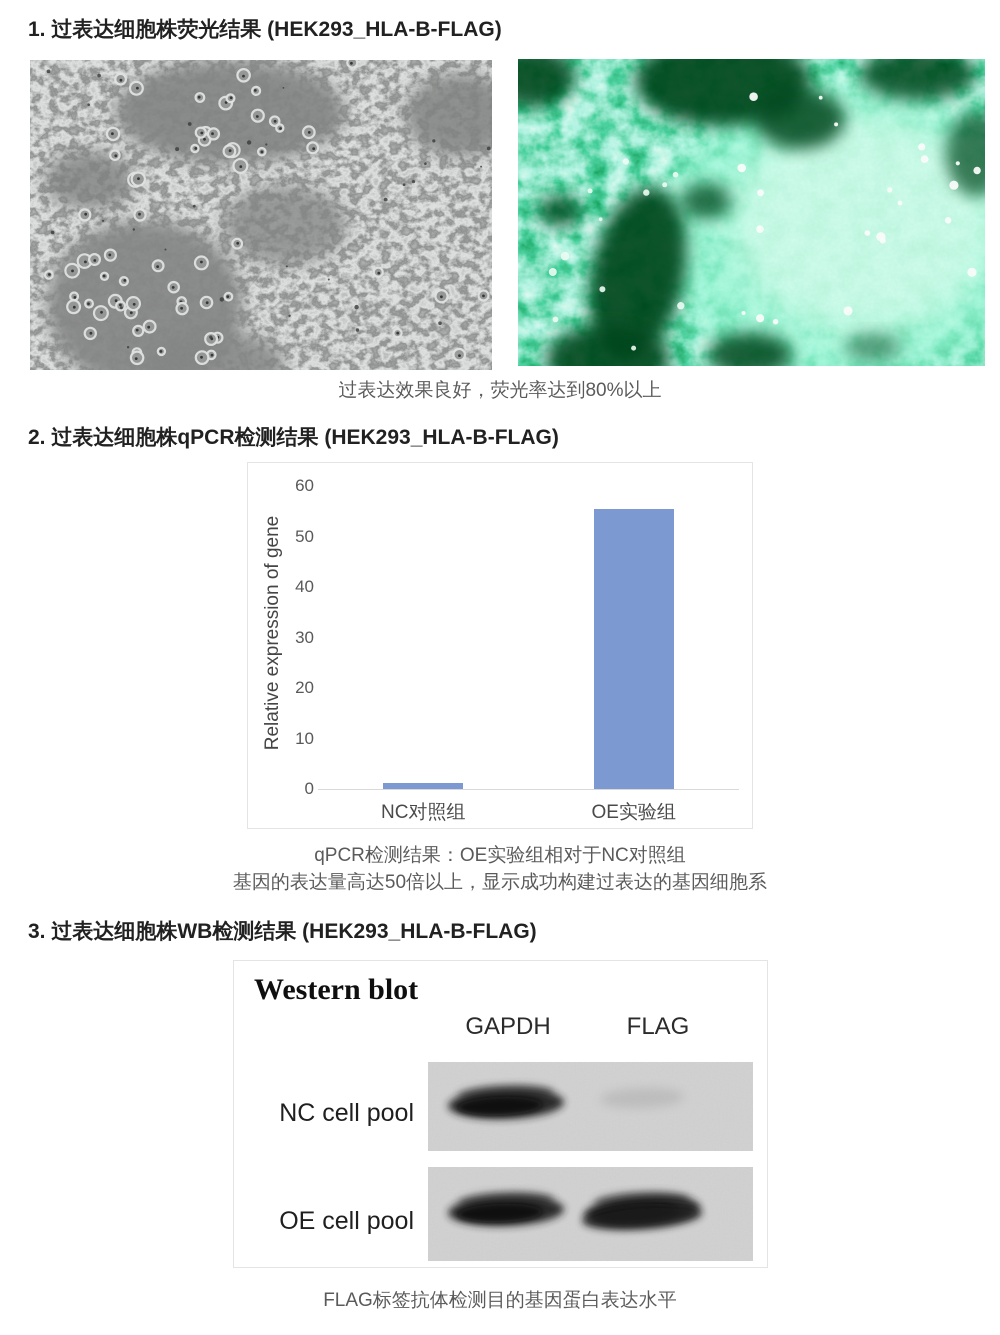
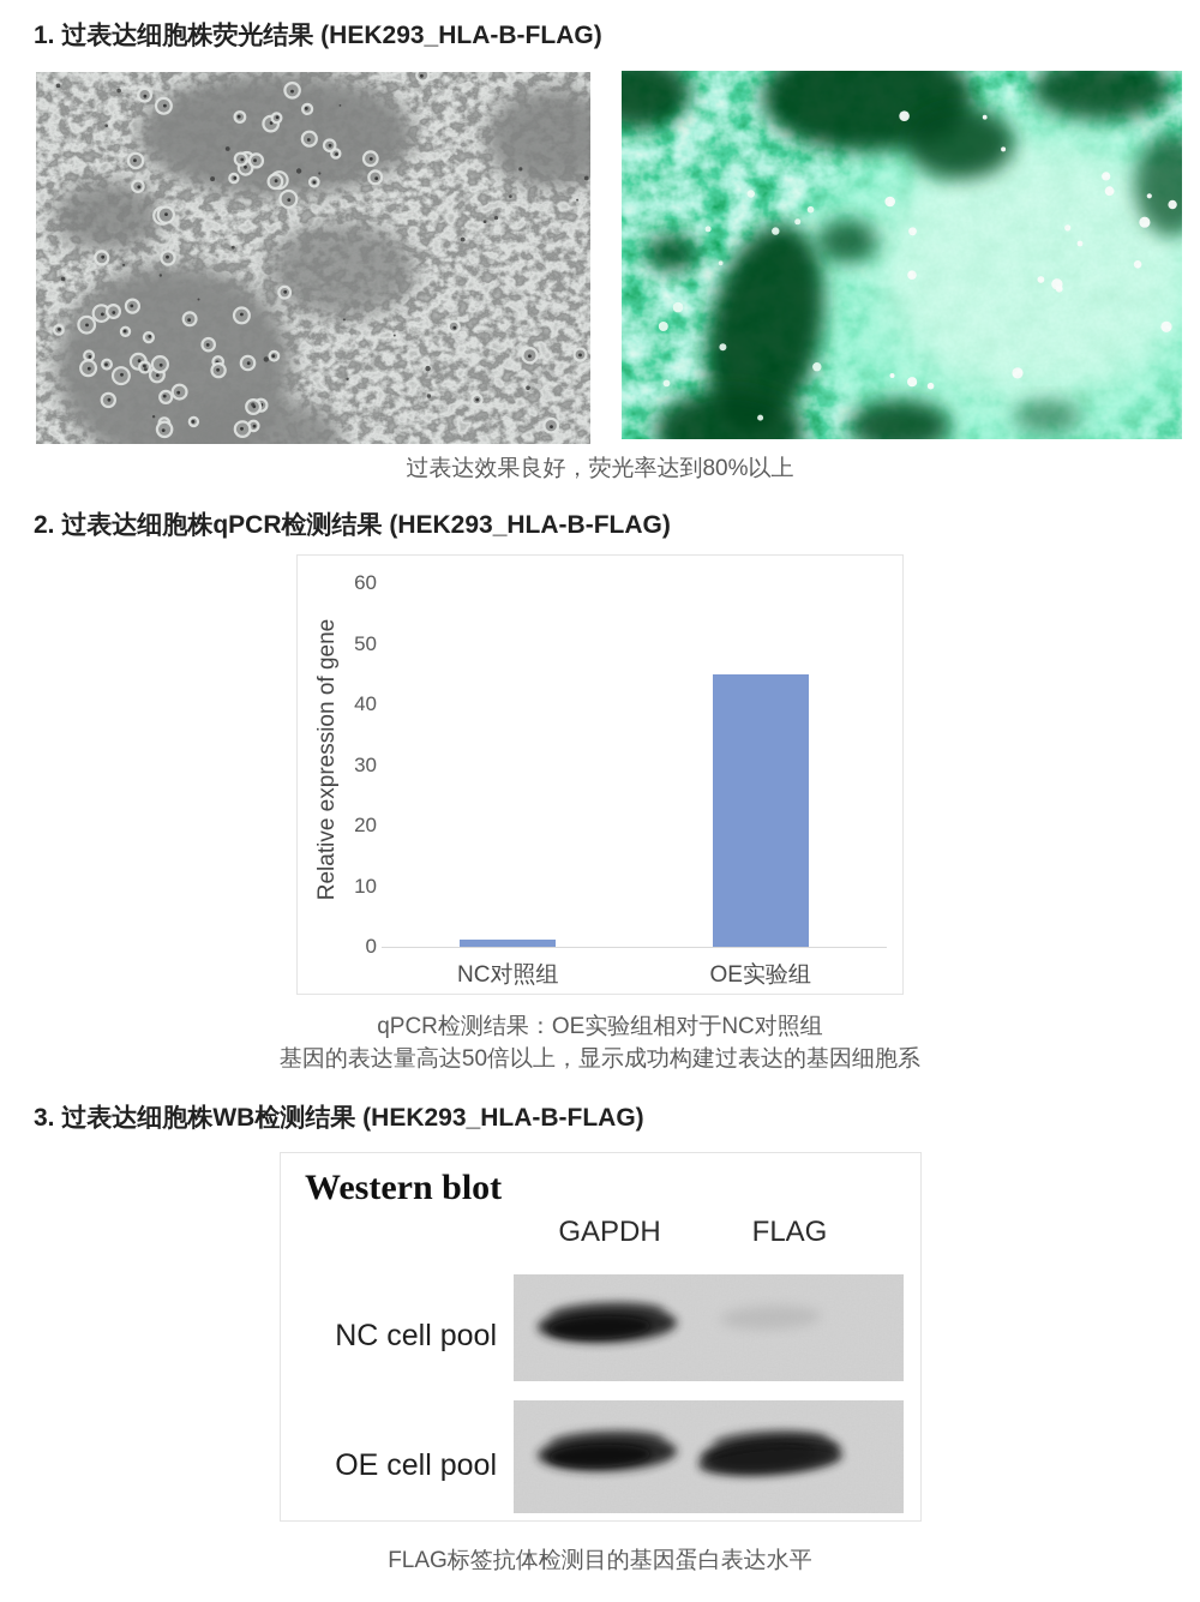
OE实验组: 56 -> 45
